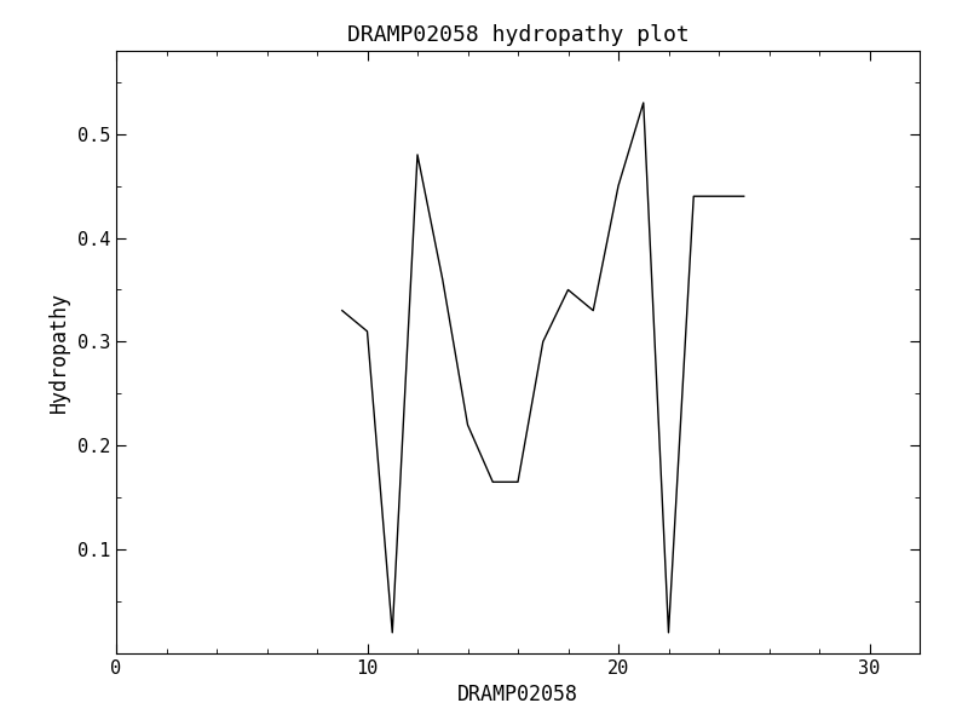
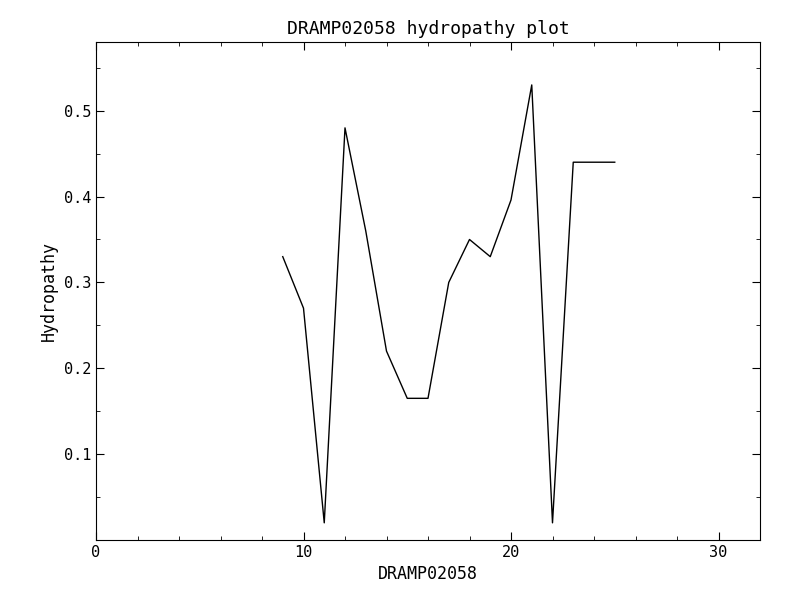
10: 0.310 -> 0.270
20: 0.450 -> 0.396
